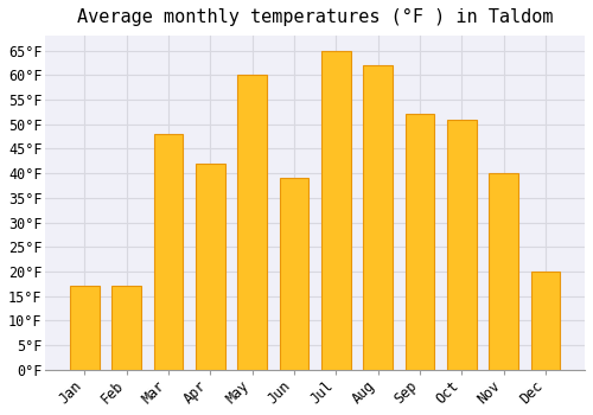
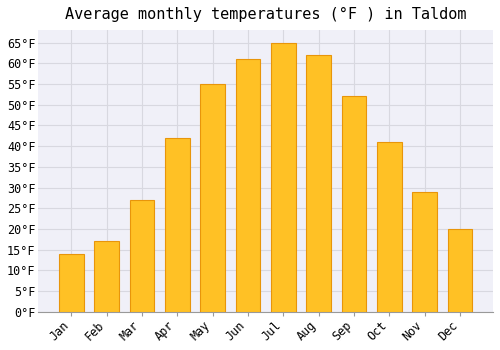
Jan: 17°F -> 14°F
Mar: 48°F -> 27°F
May: 60°F -> 55°F
Jun: 39°F -> 61°F
Oct: 51°F -> 41°F
Nov: 40°F -> 29°F
